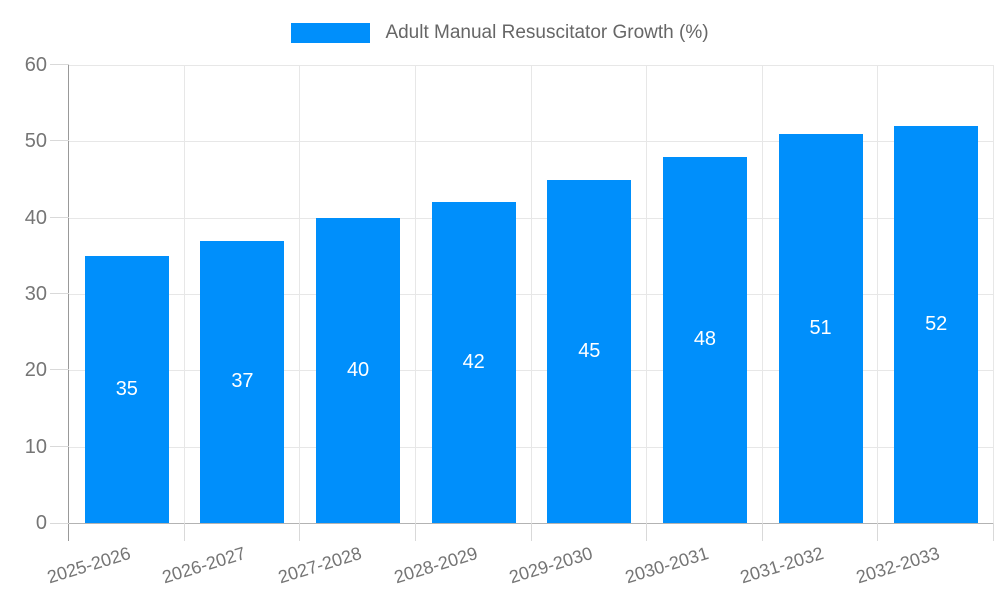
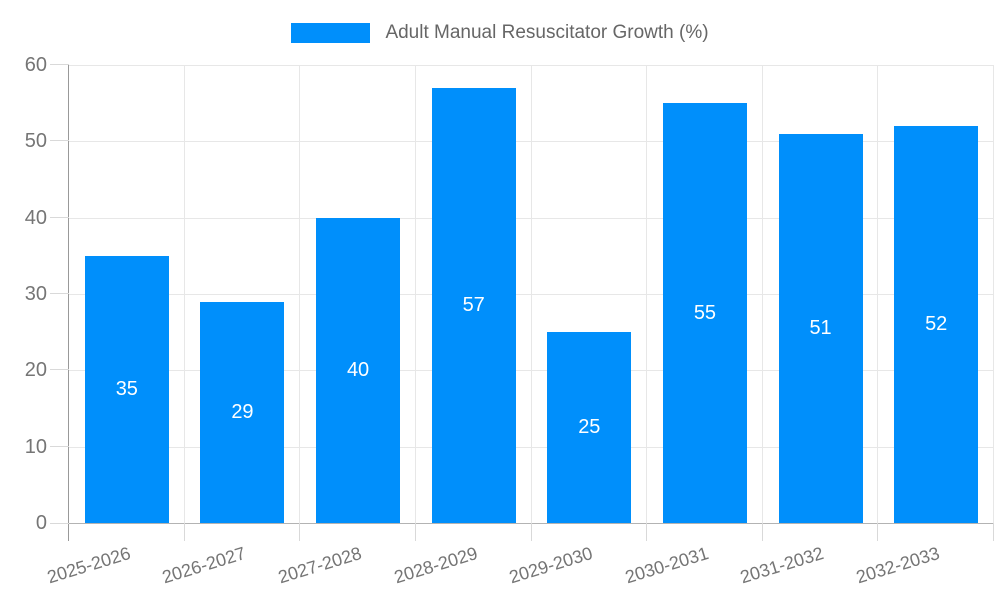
2026-2027: 37 -> 29
2028-2029: 42 -> 57
2029-2030: 45 -> 25
2030-2031: 48 -> 55
